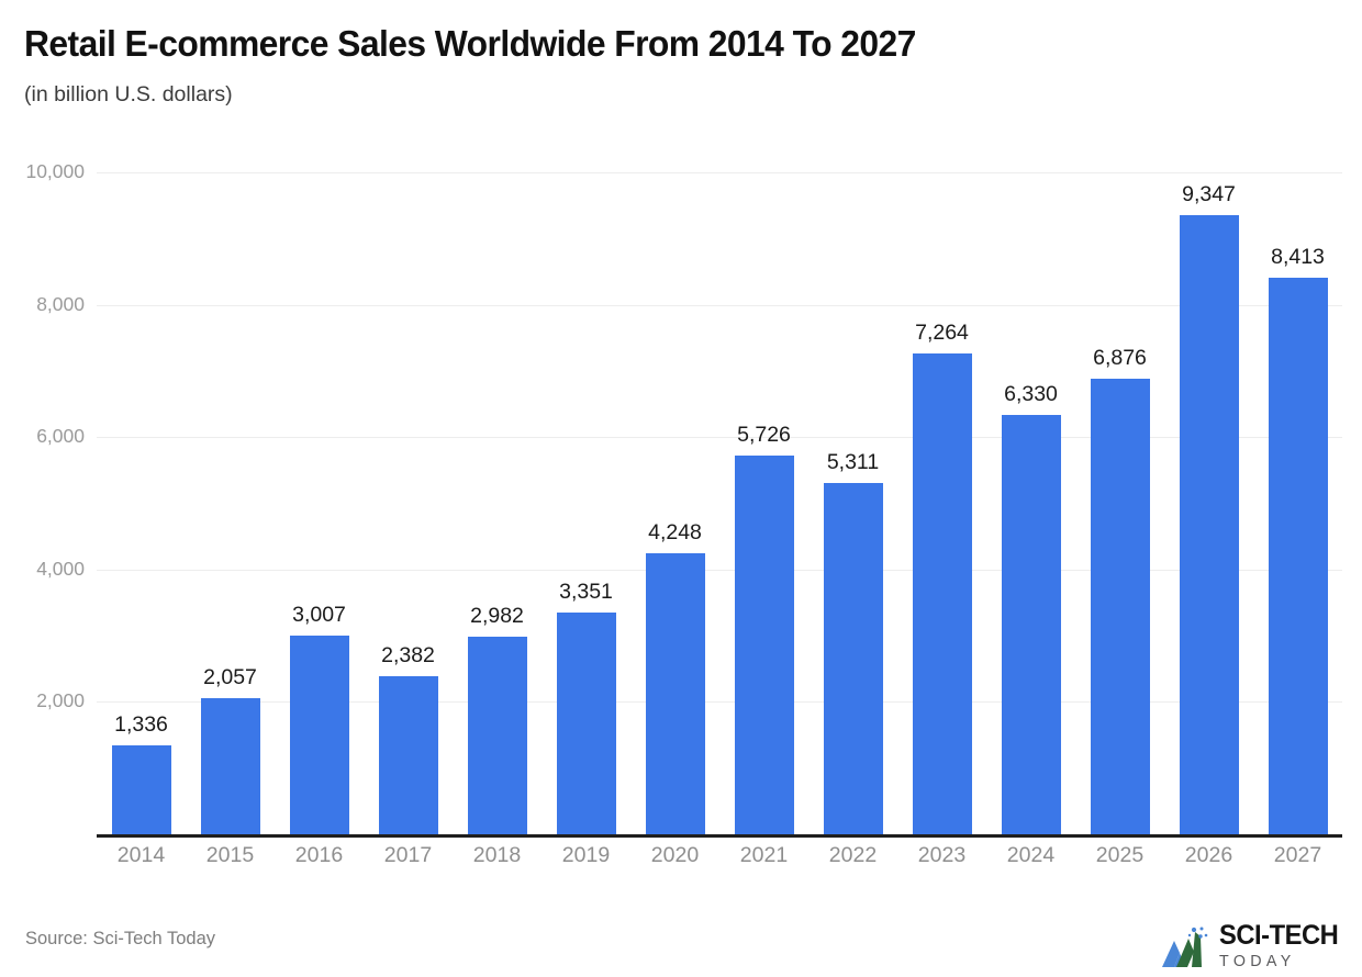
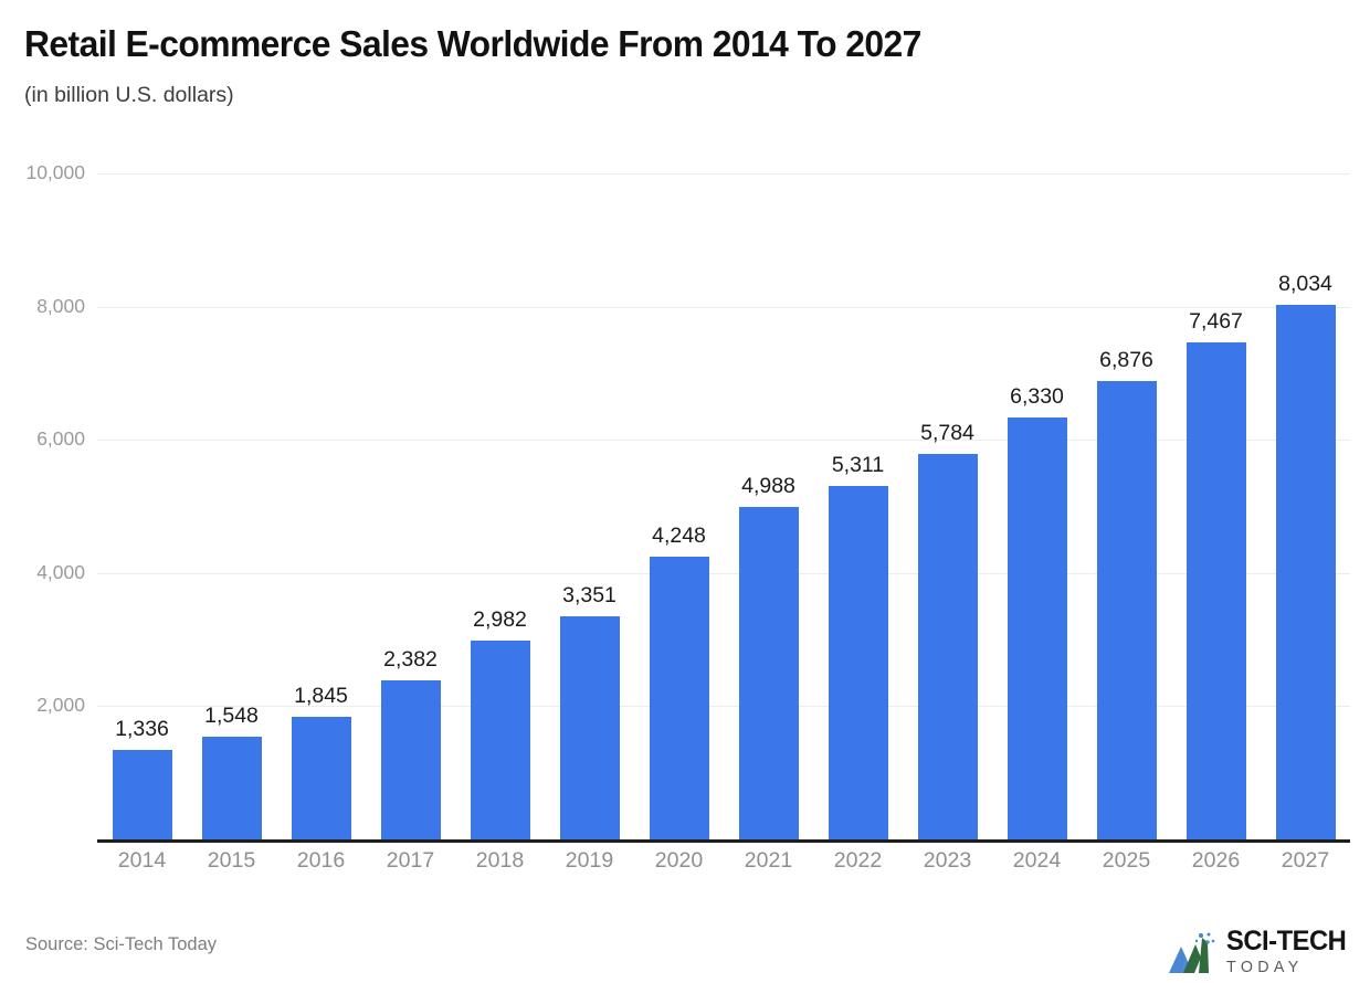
2015: 2,057 -> 1,548
2016: 3,007 -> 1,845
2021: 5,726 -> 4,988
2023: 7,264 -> 5,784
2026: 9,347 -> 7,467
2027: 8,413 -> 8,034
